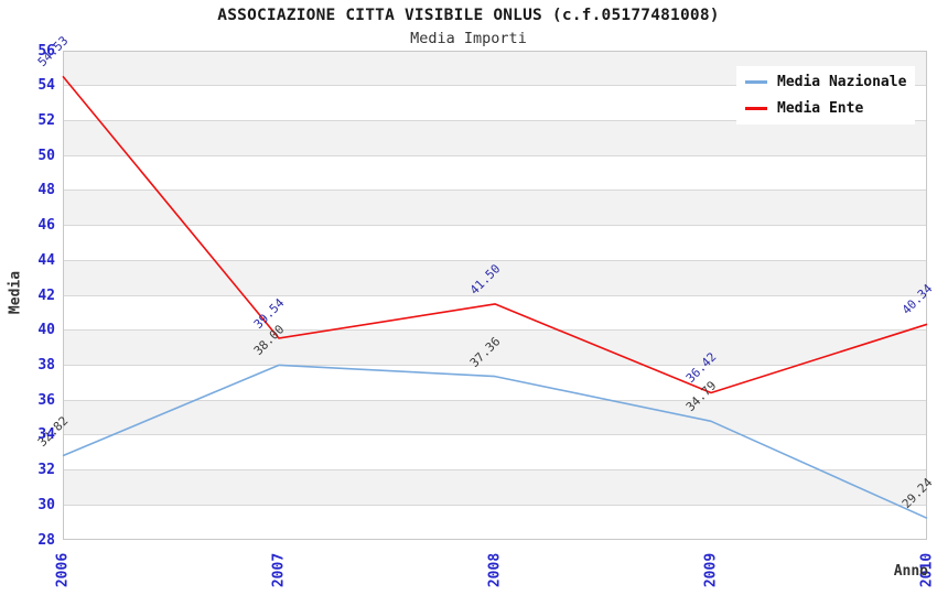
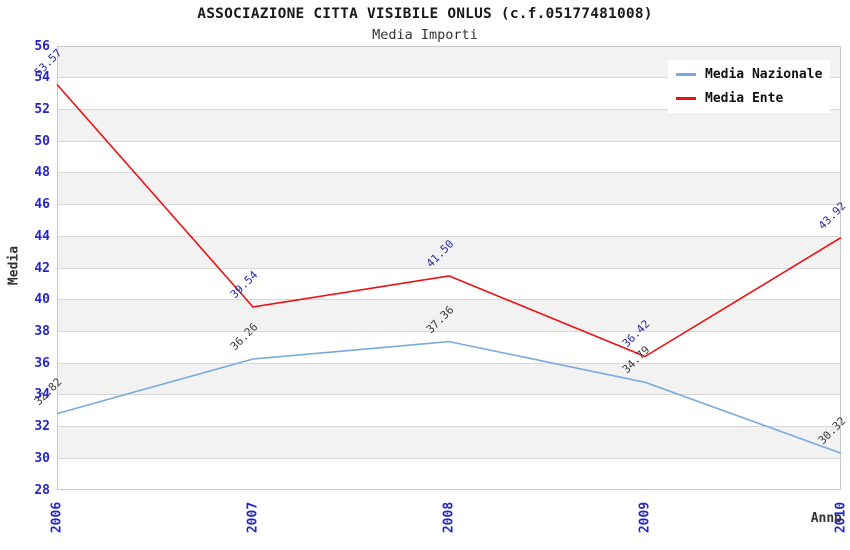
Media Ente/2006: 54.53 -> 53.57
Media Nazionale/2007: 38.00 -> 36.26
Media Nazionale/2010: 29.24 -> 30.32
Media Ente/2010: 40.34 -> 43.92
